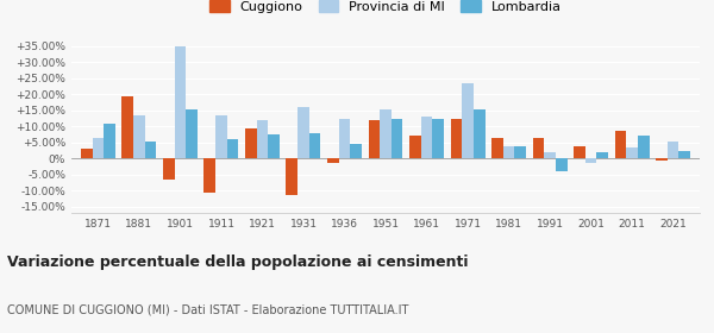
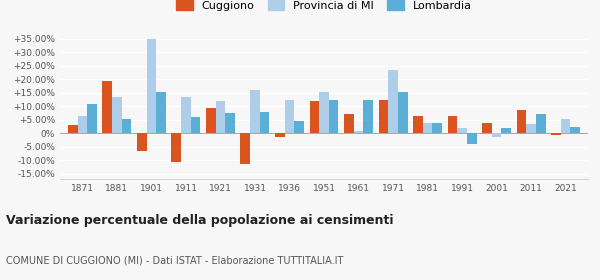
Provincia di MI/1961: 13.0% -> 1.0%
